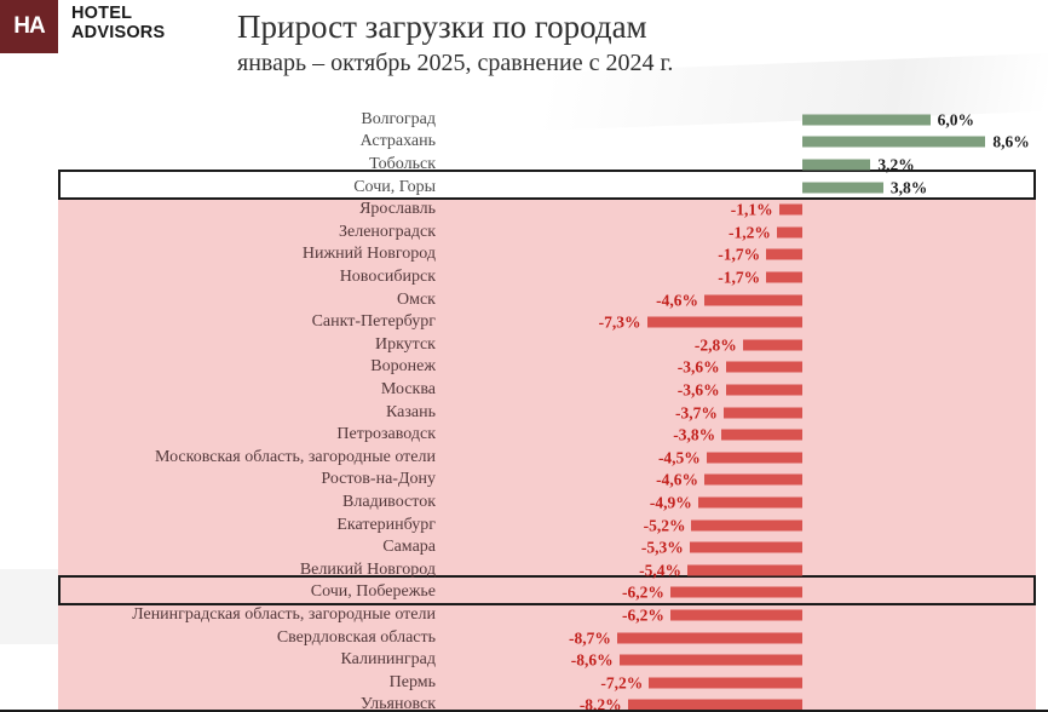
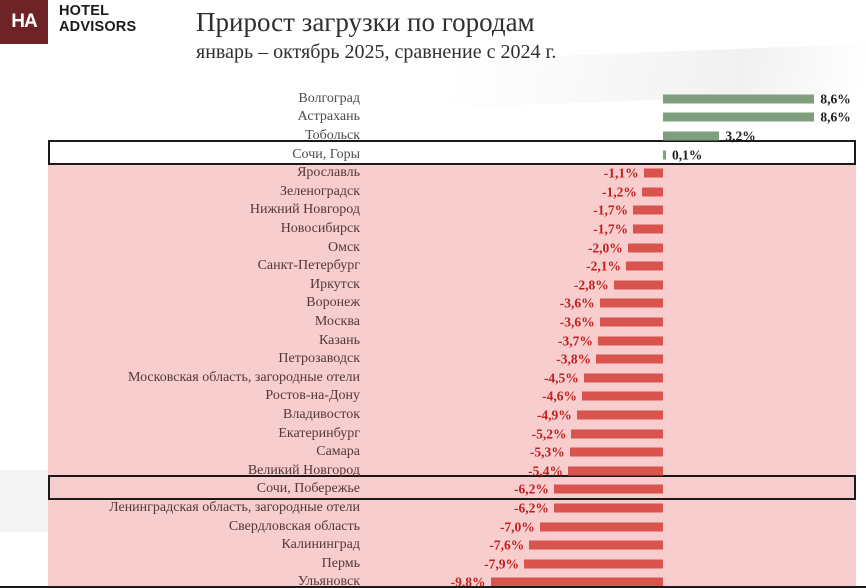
Волгоград: 6,0% -> 8,6%
Сочи, Горы: 3,8% -> 0,1%
Омск: -4,6% -> -2,0%
Санкт-Петербург: -7,3% -> -2,1%
Свердловская область: -8,7% -> -7,0%
Калининград: -8,6% -> -7,6%
Пермь: -7,2% -> -7,9%
Ульяновск: -8,2% -> -9,8%
